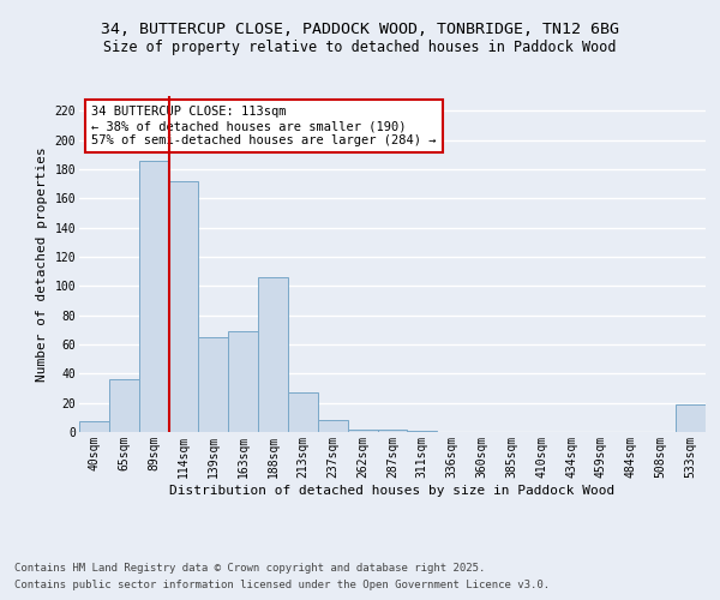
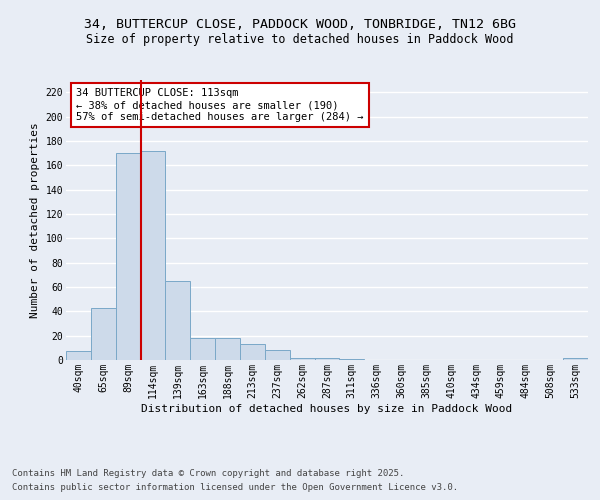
65sqm: 36 -> 43
89sqm: 186 -> 170
163sqm: 69 -> 18
188sqm: 106 -> 18
213sqm: 27 -> 13
533sqm: 19 -> 2
